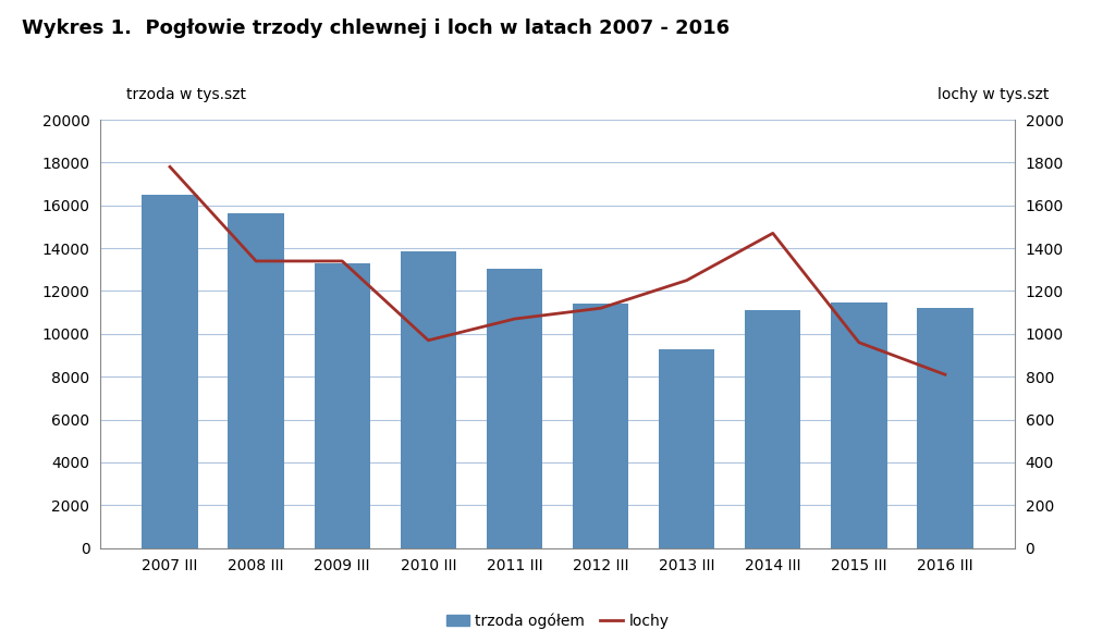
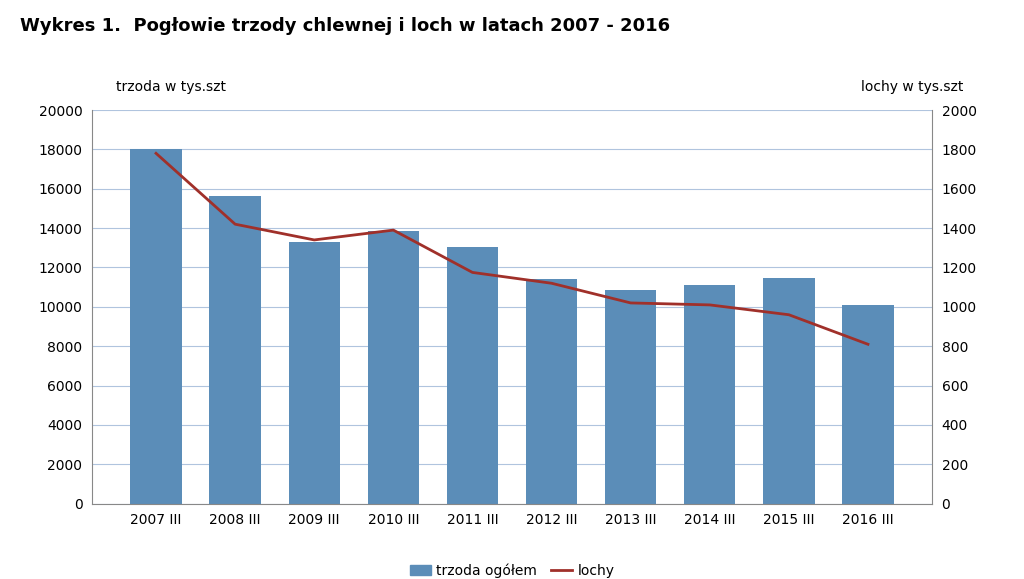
trzoda ogółem/2007 III: 16500 -> 18000
lochy/2008 III: 1340 -> 1420
lochy/2010 III: 970 -> 1390
lochy/2011 III: 1070 -> 1180
trzoda ogółem/2013 III: 9300 -> 10900
lochy/2013 III: 1250 -> 1020
lochy/2014 III: 1470 -> 1010
trzoda ogółem/2016 III: 11200 -> 10100
